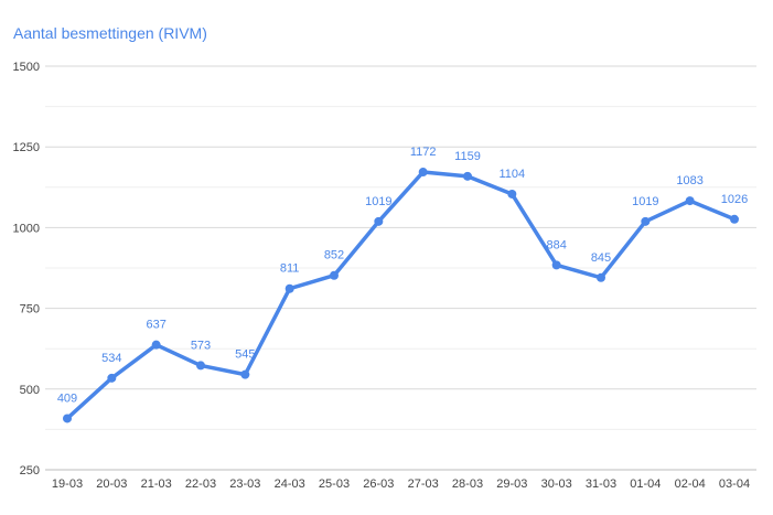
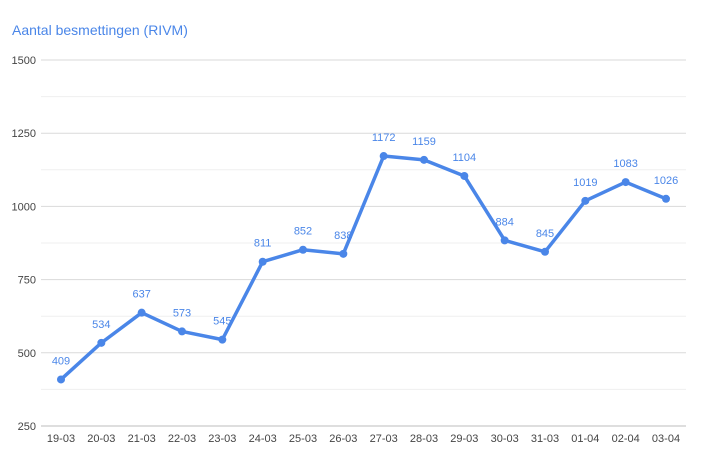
26-03: 1019 -> 838
